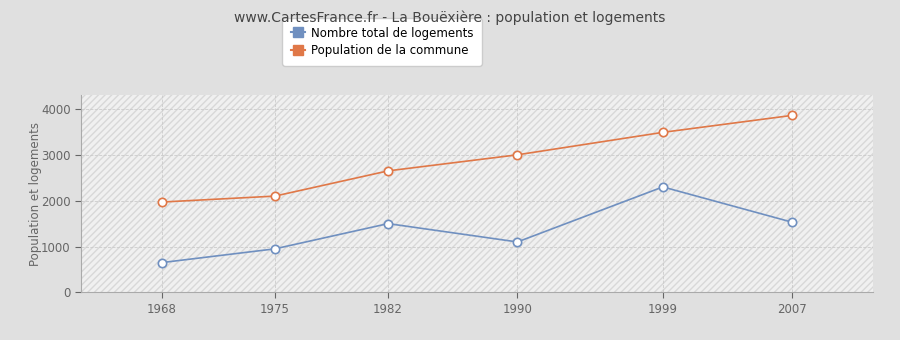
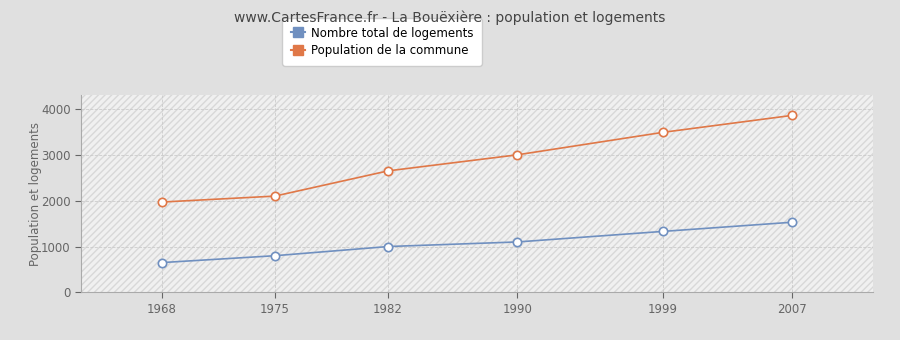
Nombre total de logements/1975: 950 -> 800
Nombre total de logements/1982: 1500 -> 1000
Nombre total de logements/1999: 2300 -> 1330
